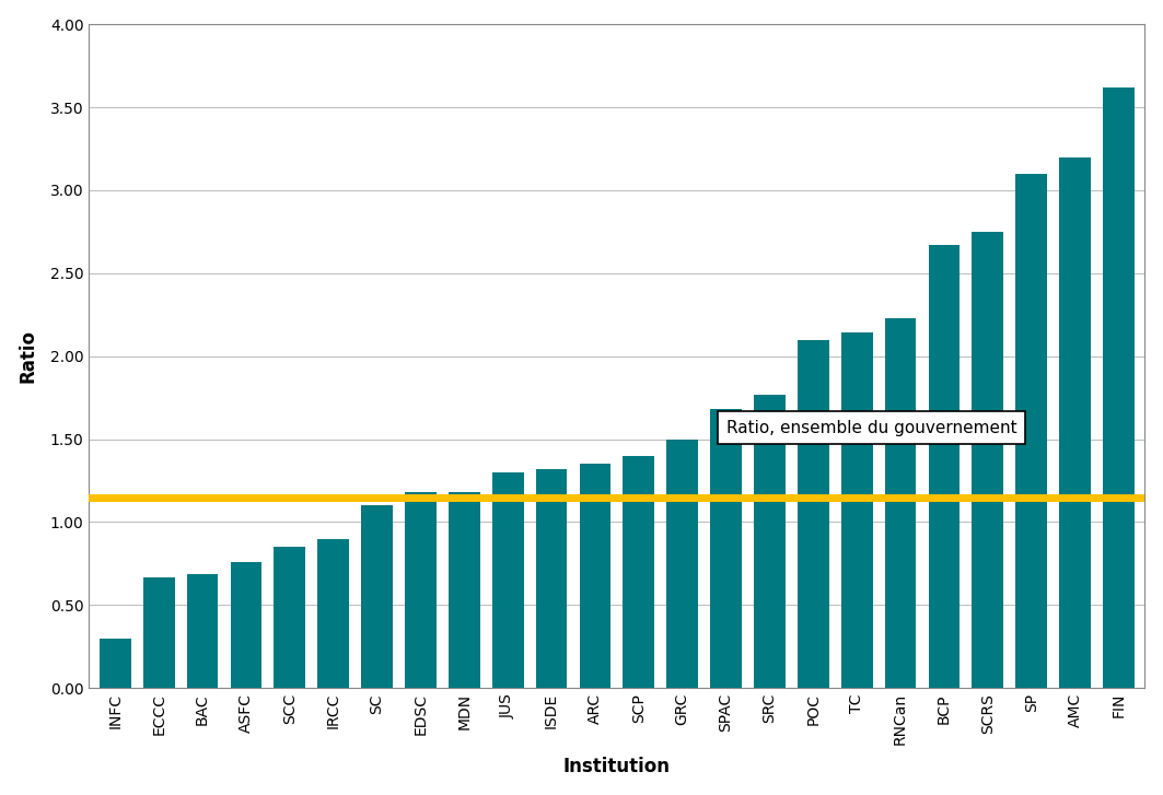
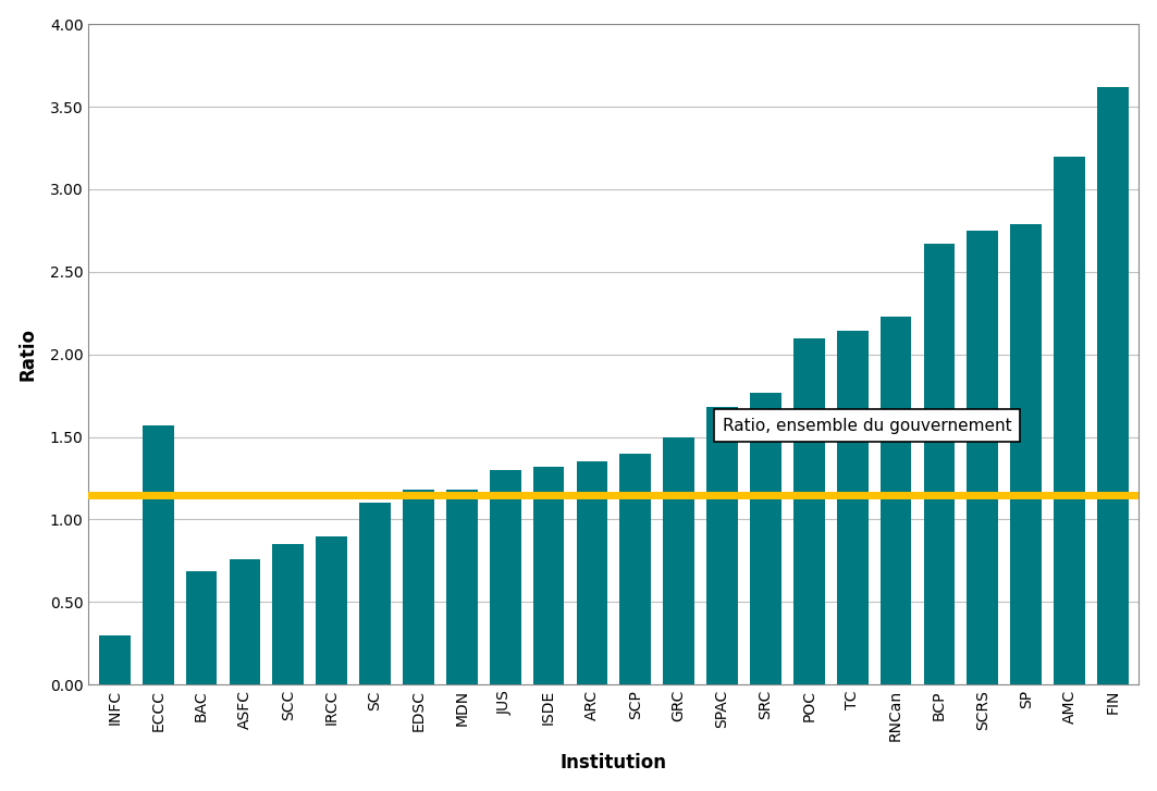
ECCC: 0.67 -> 1.57
SP: 3.10 -> 2.79
